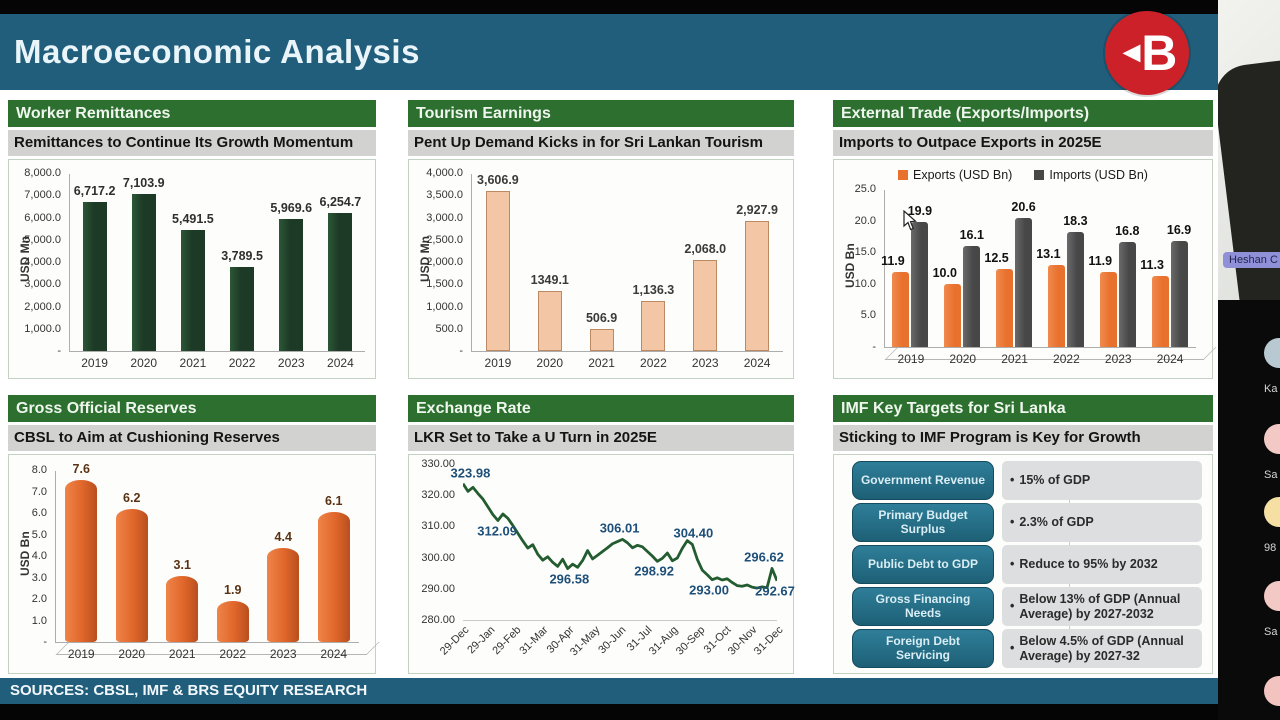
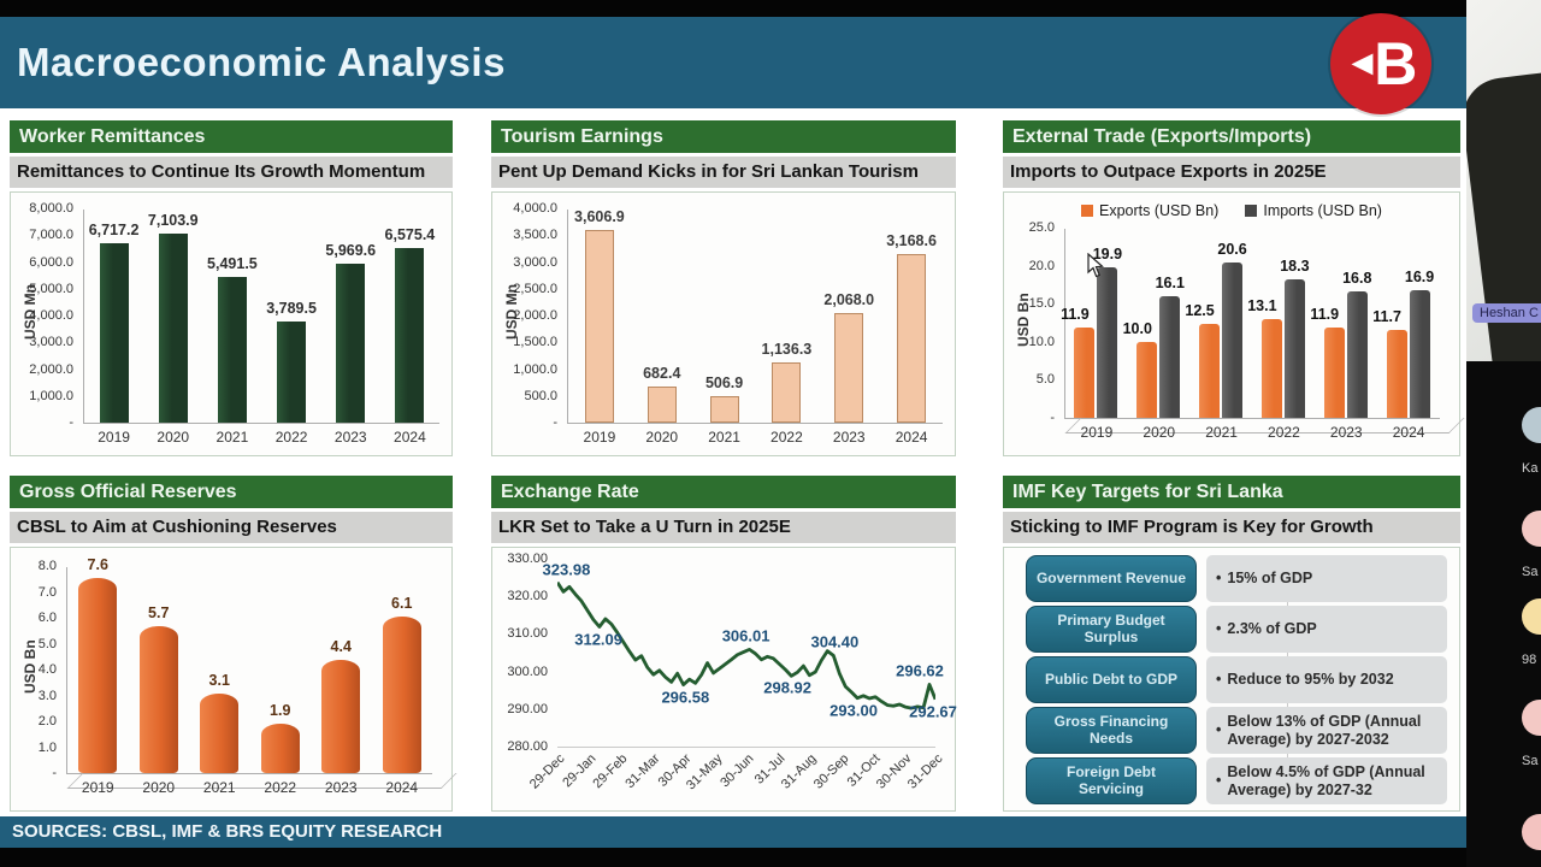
Worker Remittances/2024: 6,254.7 -> 6,575.4
Tourism Earnings/2020: 1349.1 -> 682.4
Tourism Earnings/2024: 2,927.9 -> 3,168.6
External Trade (Exports/Imports)/Exports (USD Bn)/2024: 11.3 -> 11.7
Gross Official Reserves/2020: 6.2 -> 5.7
